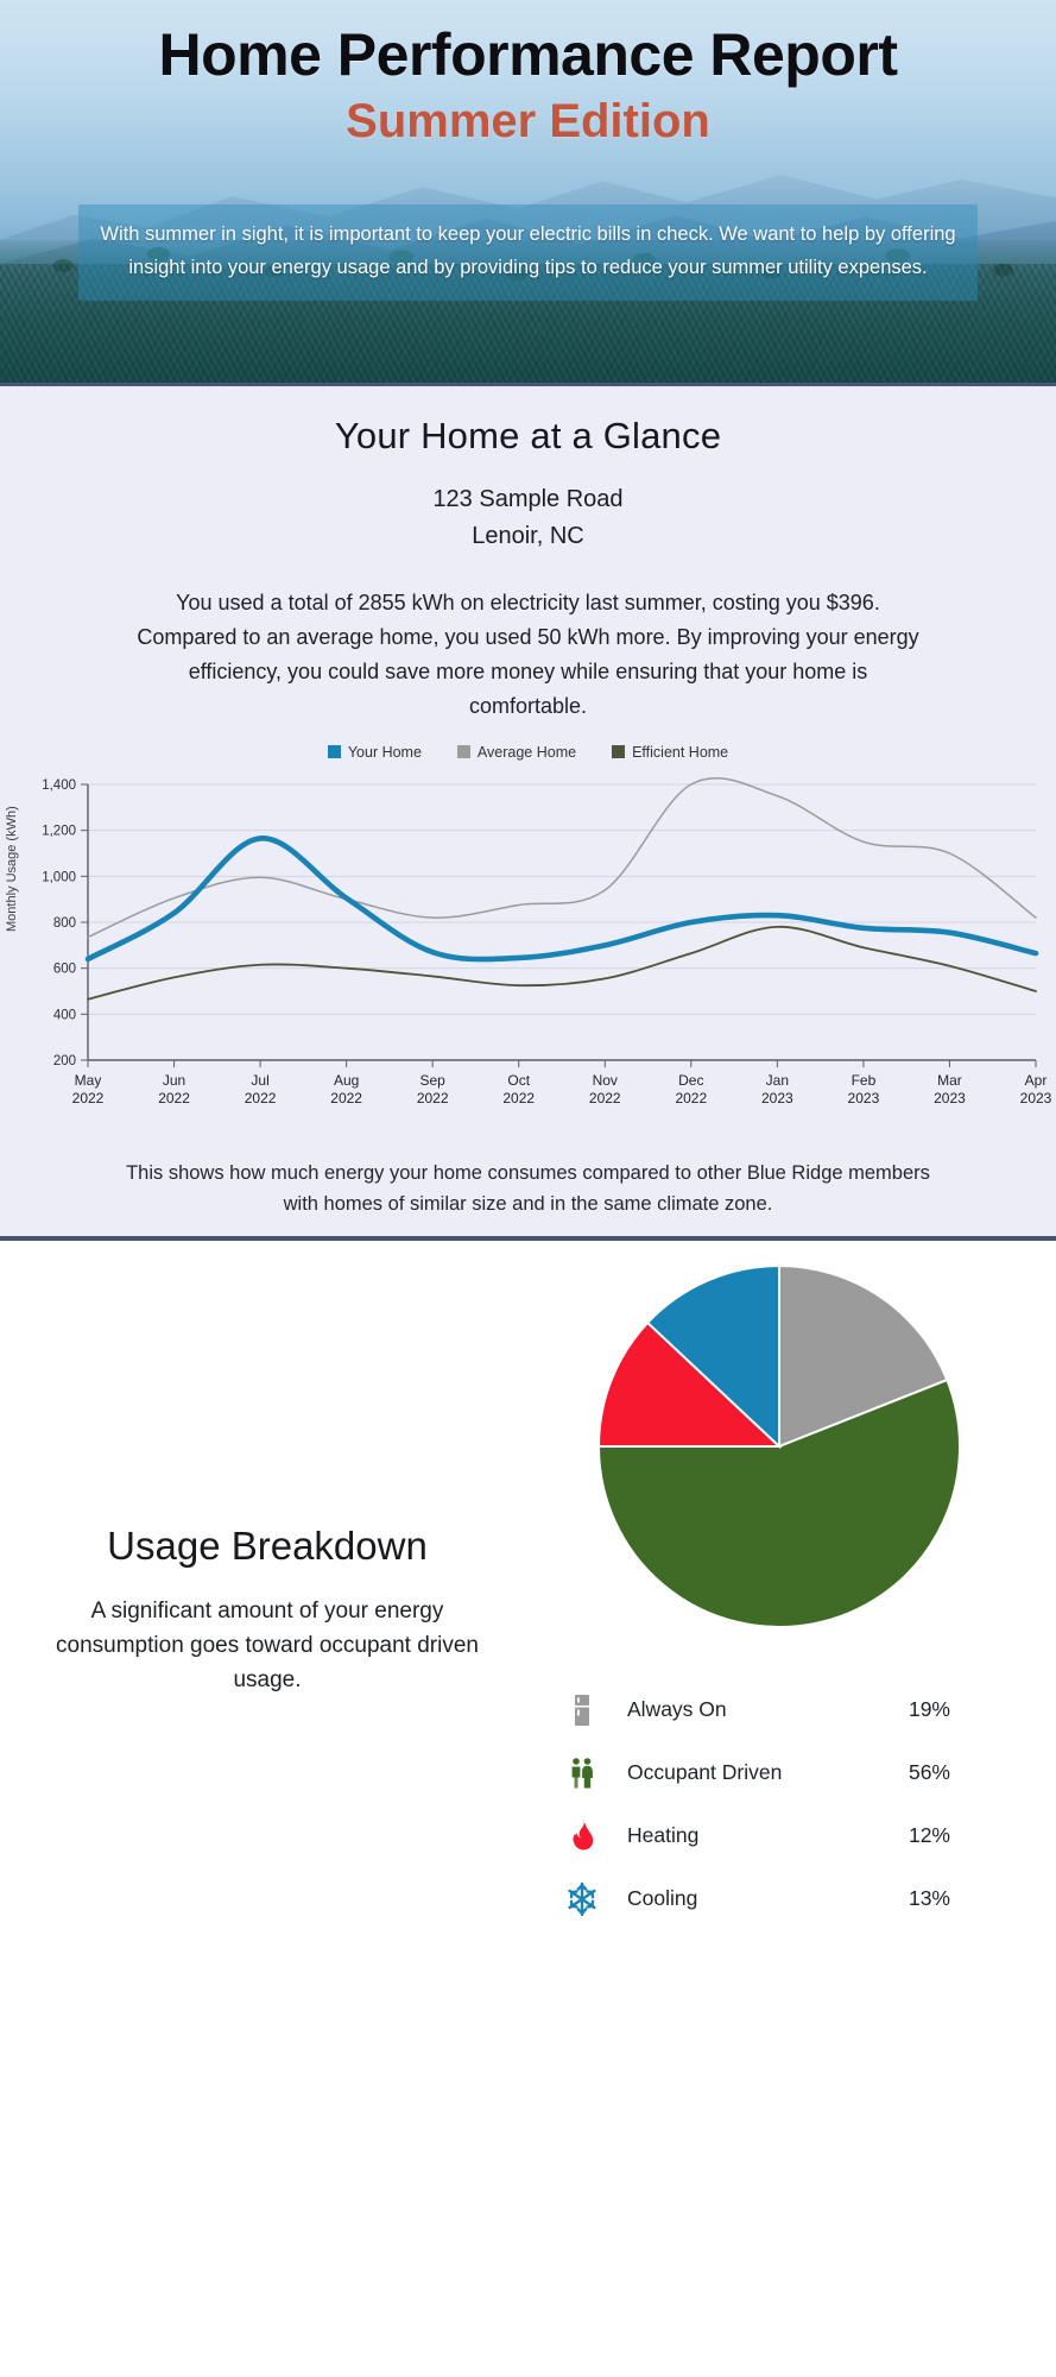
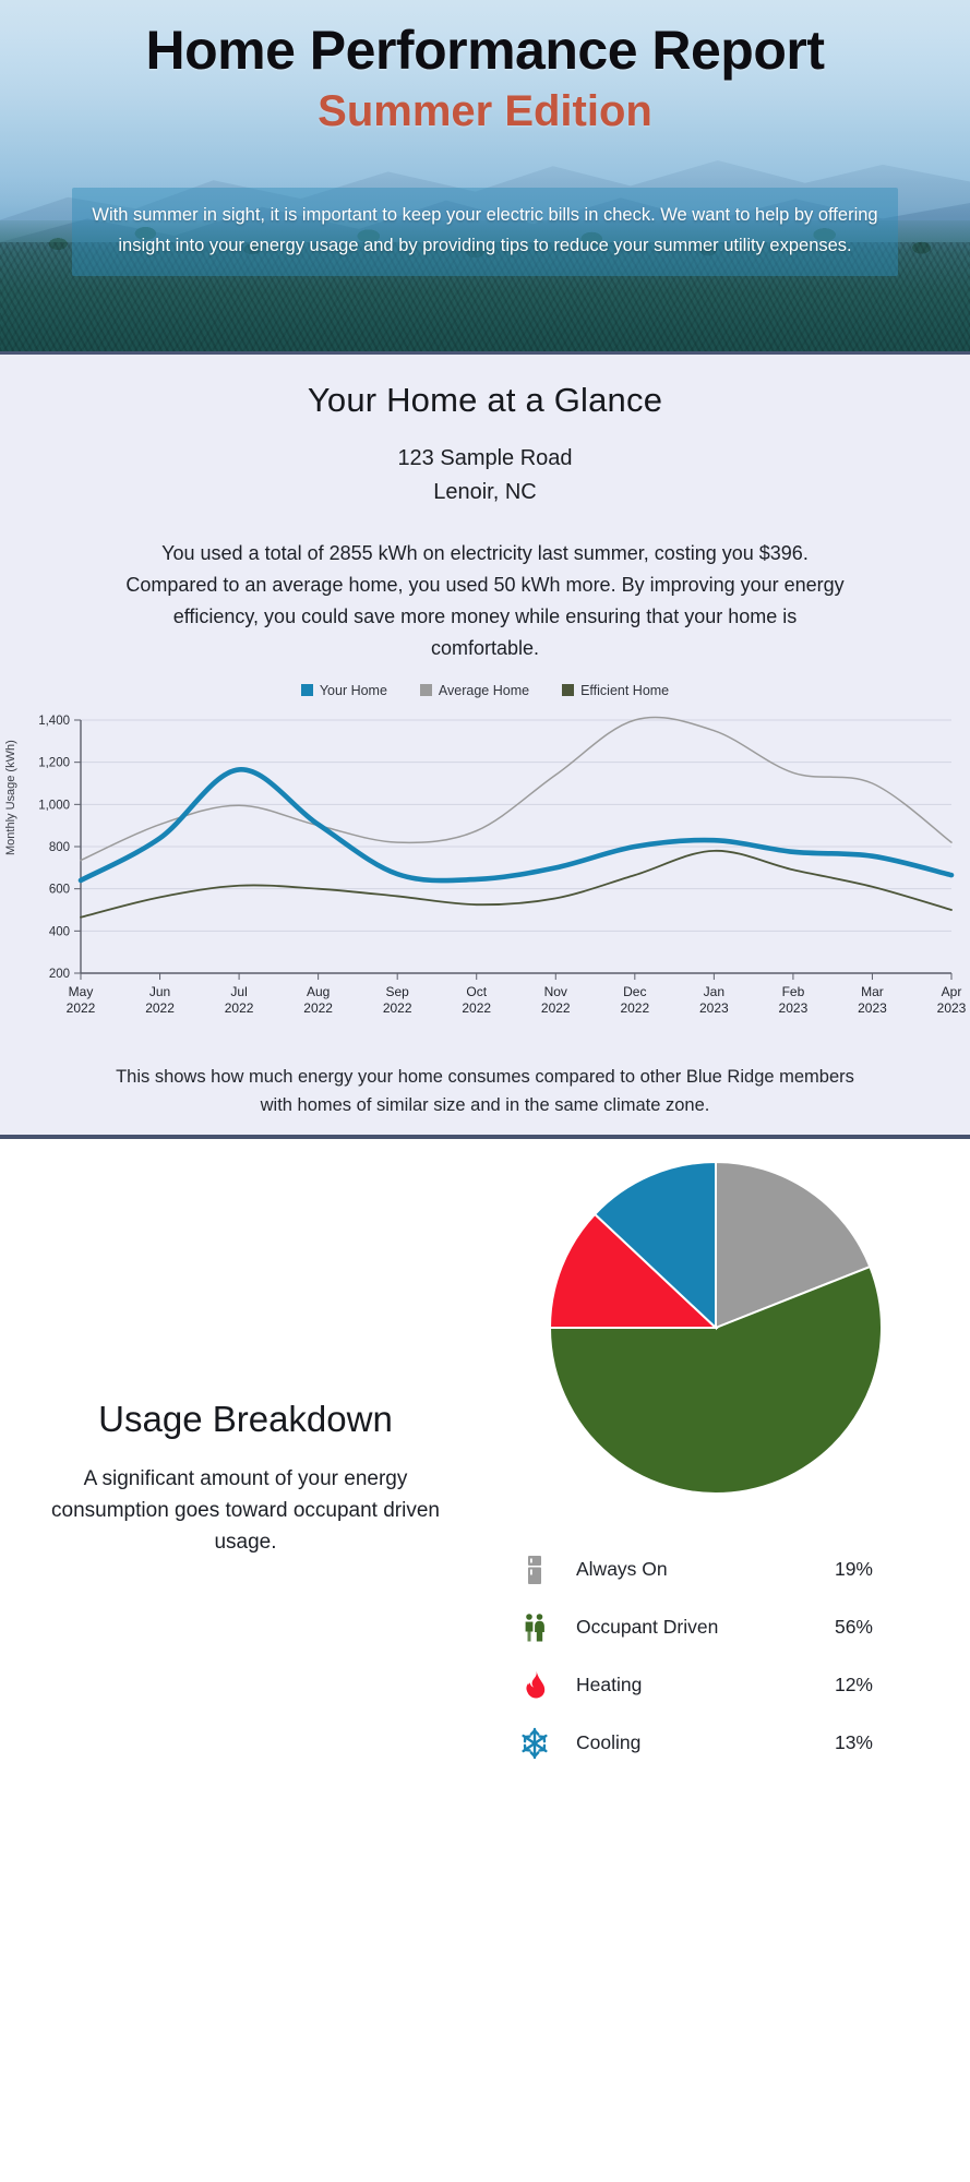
Average Home/Nov 2022: 940 -> 1140
